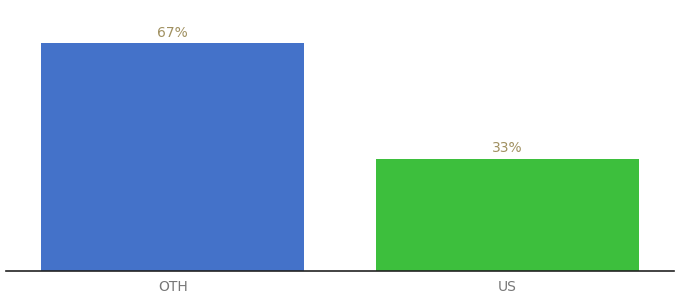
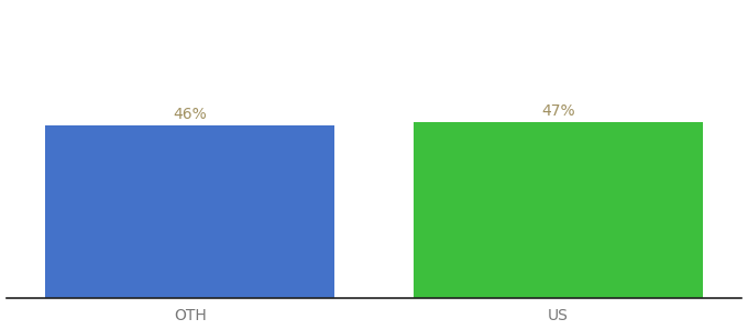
OTH: 67% -> 46%
US: 33% -> 47%
